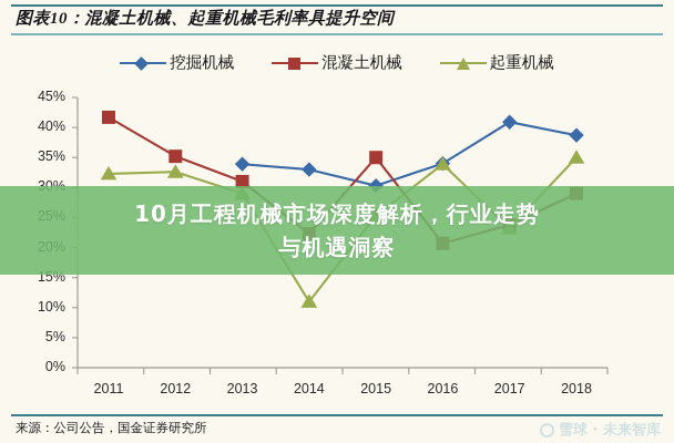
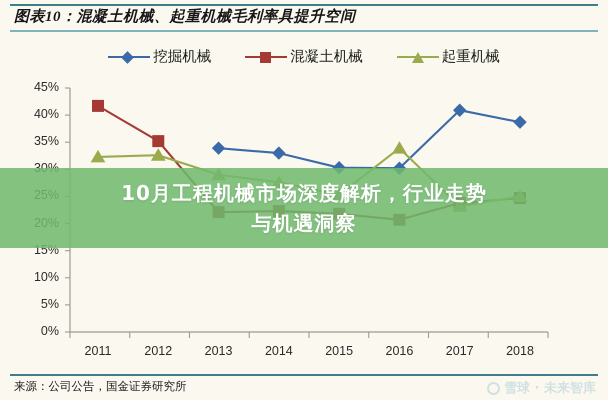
混凝土机械/2013: 31% -> 22%
起重机械/2014: 11% -> 28%
混凝土机械/2015: 35% -> 22%
挖掘机械/2016: 34% -> 30%
混凝土机械/2018: 29% -> 25%
起重机械/2018: 35% -> 25%
